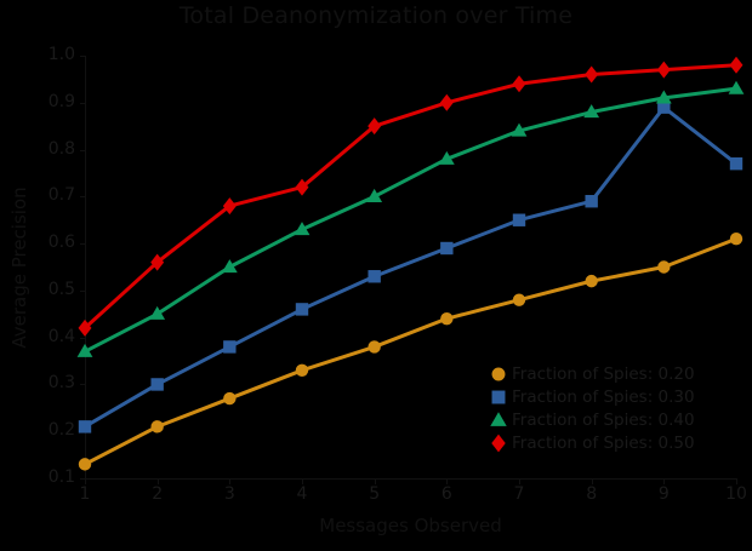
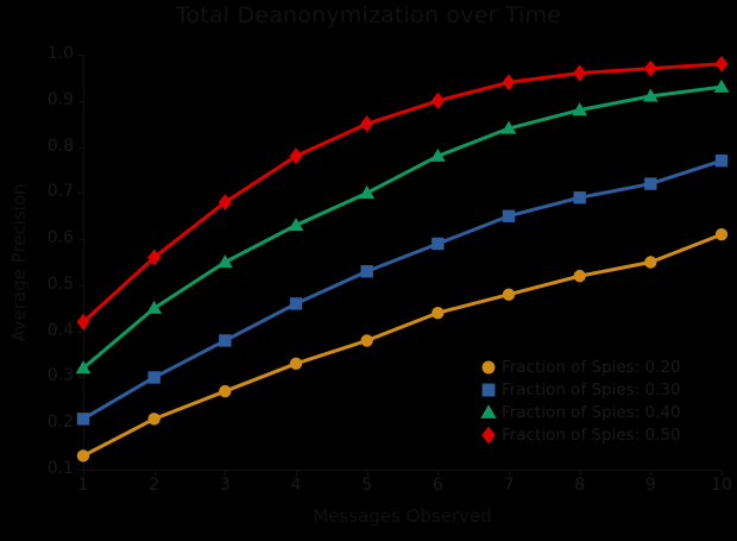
Fraction of Spies: 0.40/1: 0.37 -> 0.32
Fraction of Spies: 0.50/4: 0.72 -> 0.78
Fraction of Spies: 0.30/9: 0.89 -> 0.72
